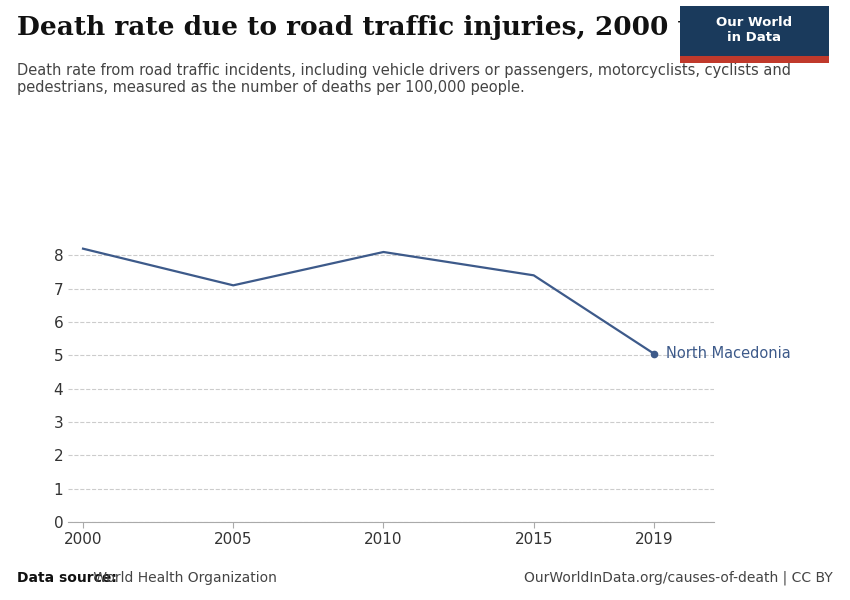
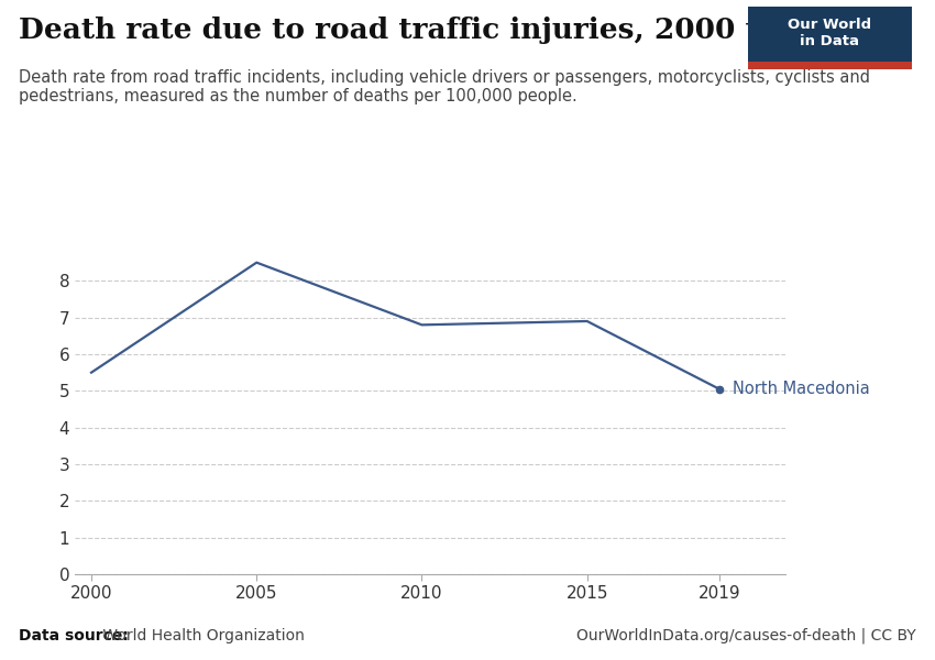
2000: 8.20 -> 5.50
2005: 7.10 -> 8.50
2010: 8.10 -> 6.80
2015: 7.40 -> 6.90
